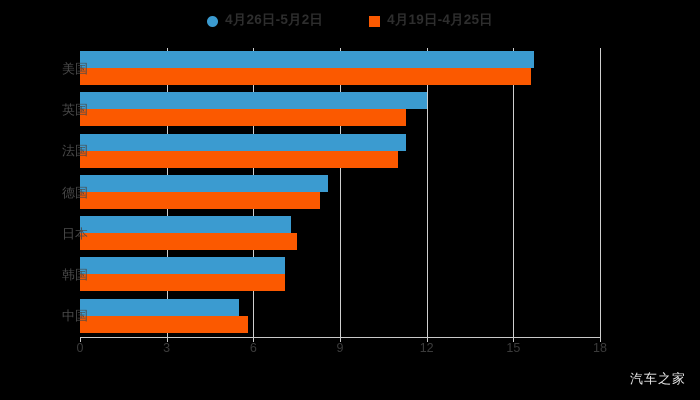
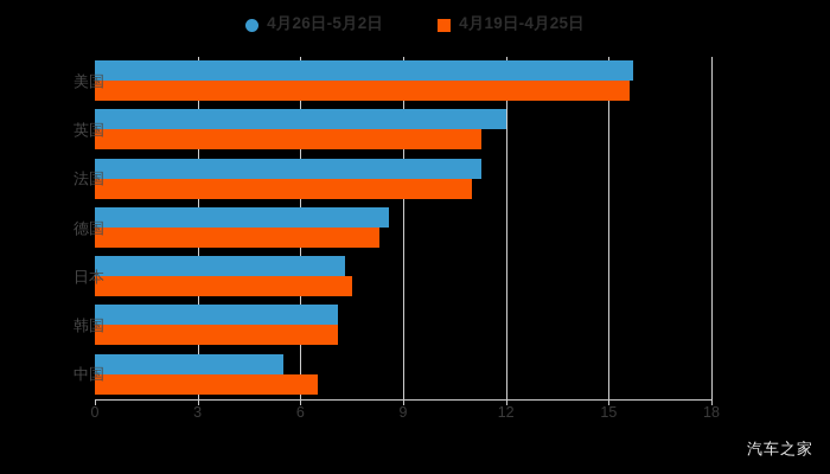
4月19日-4月25日/中国: 5.8 -> 6.5
